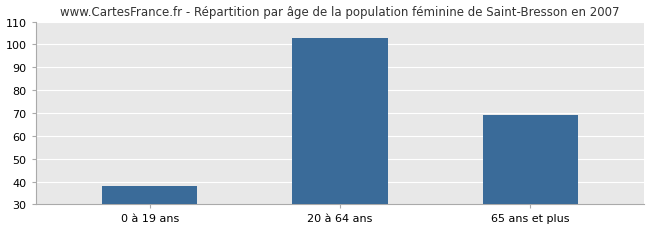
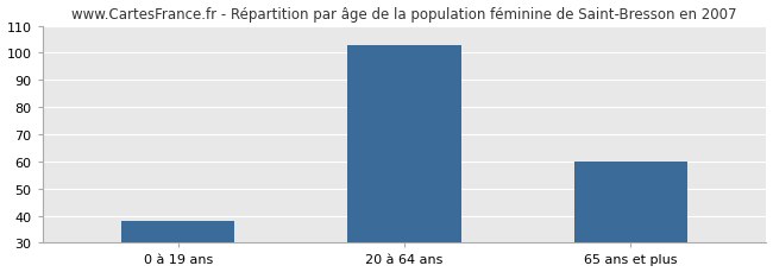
65 ans et plus: 69 -> 60
